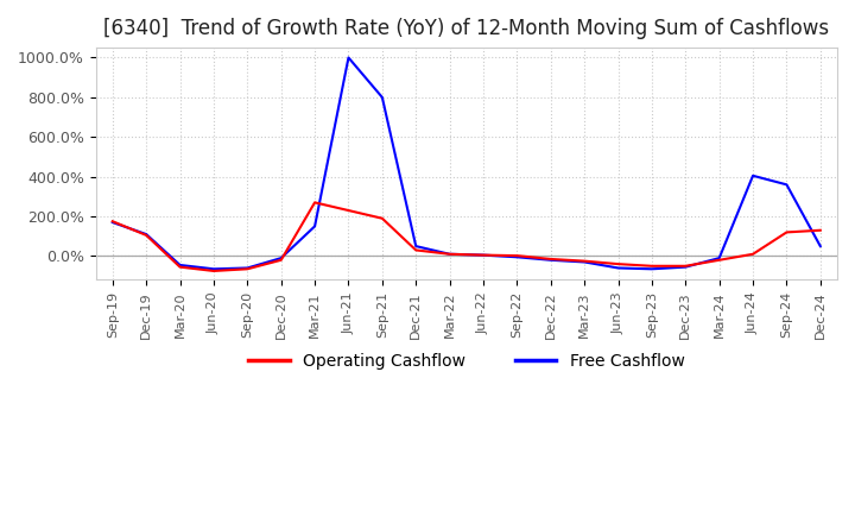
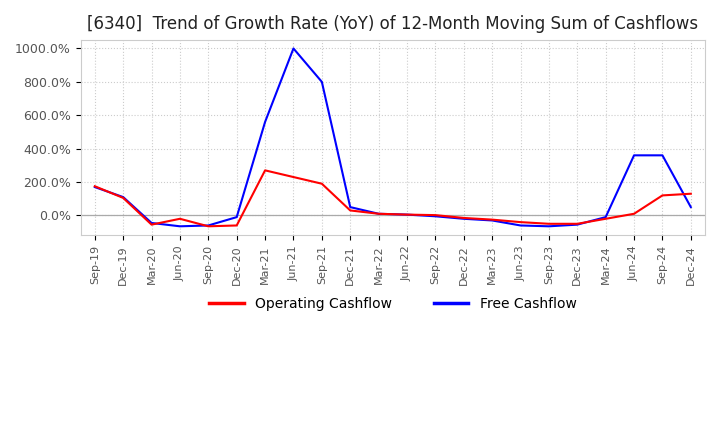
Operating Cashflow/Jun-20: -80% -> -20%
Operating Cashflow/Dec-20: -20% -> -60%
Free Cashflow/Mar-21: 150% -> 560%
Free Cashflow/Jun-24: 400% -> 360%
